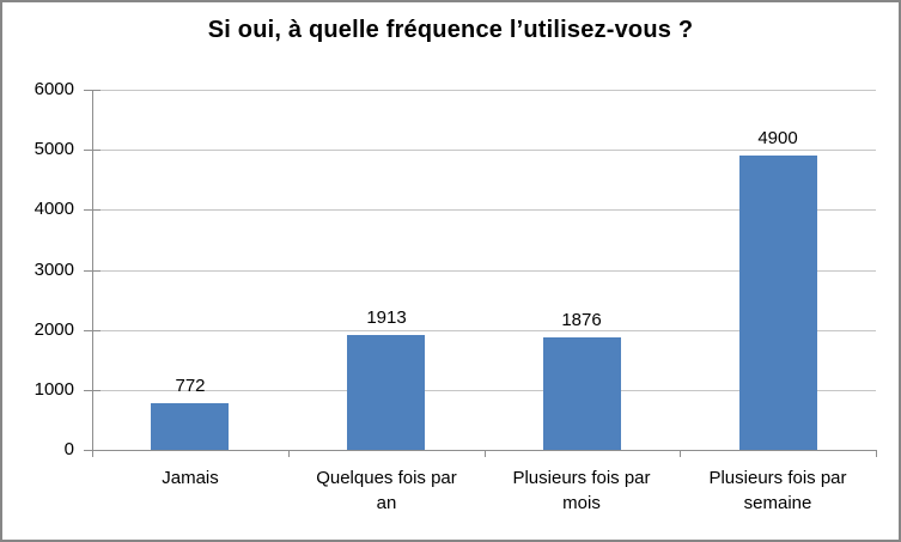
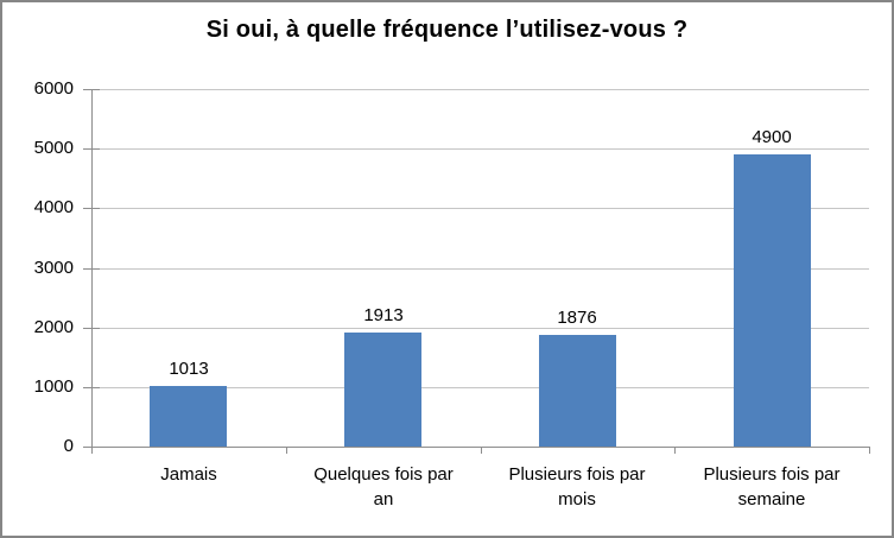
Jamais: 772 -> 1013
